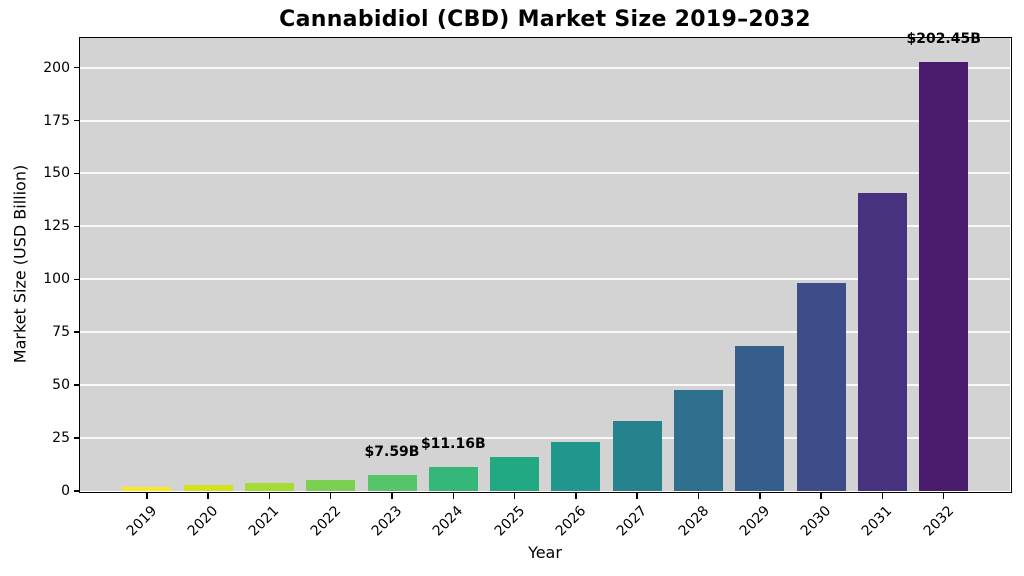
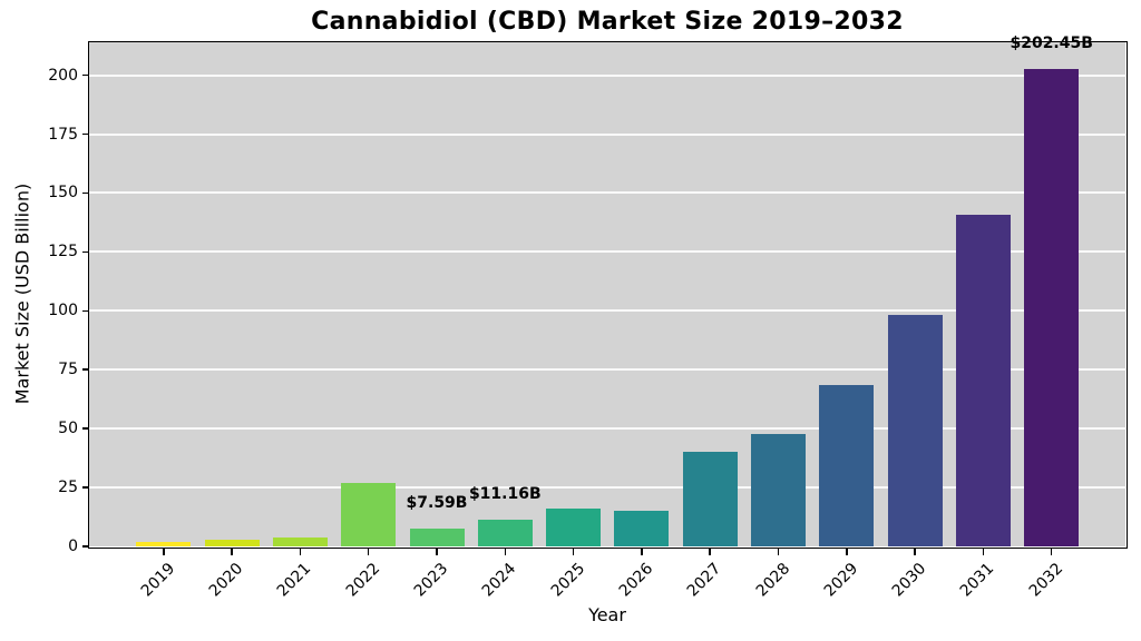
2022: 5 -> 27
2026: 23 -> 15
2027: 33 -> 40
